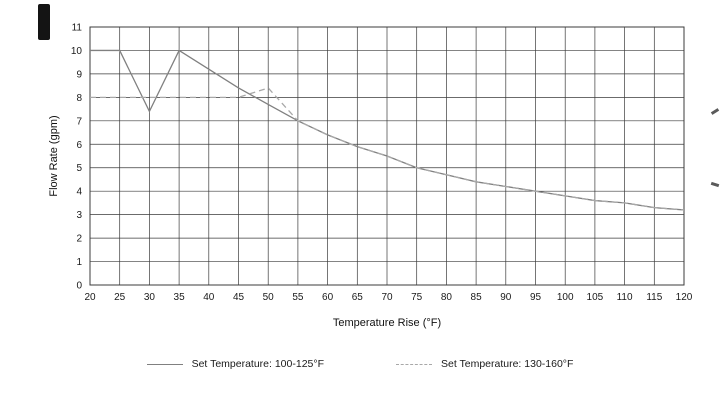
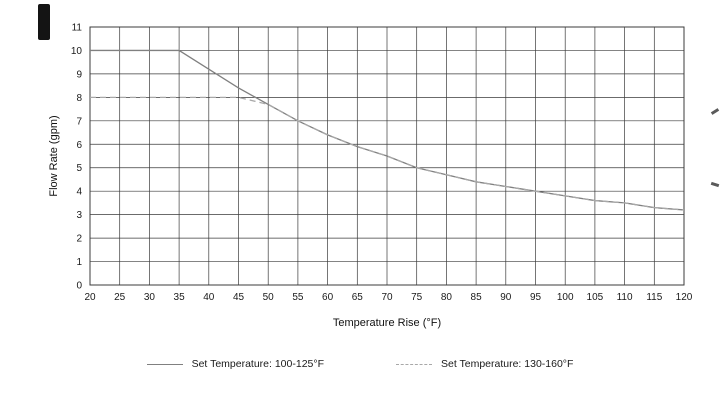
Set Temperature: 100-125°F/30: 7.4 -> 10.0
Set Temperature: 130-160°F/50: 8.4 -> 7.7
